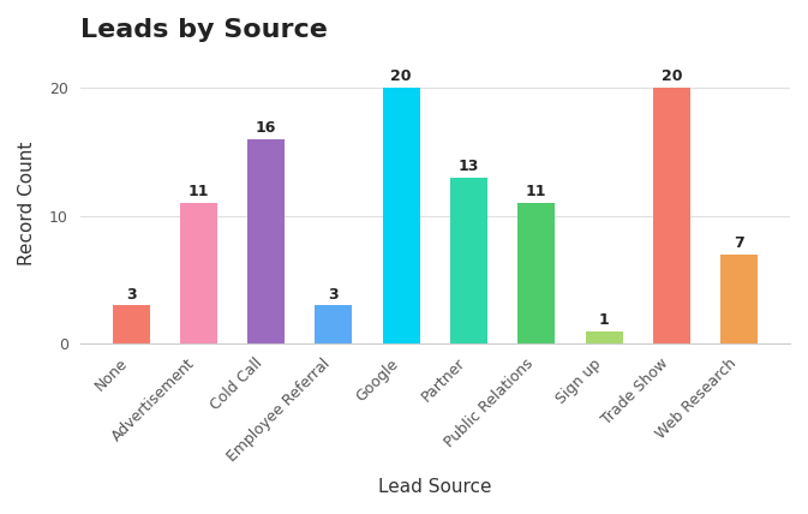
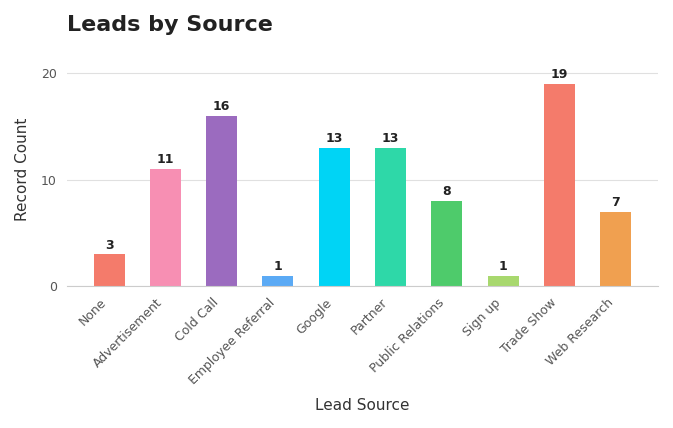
Employee Referral: 3 -> 1
Google: 20 -> 13
Public Relations: 11 -> 8
Trade Show: 20 -> 19
